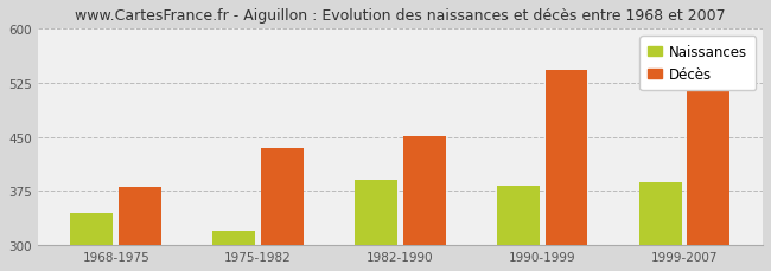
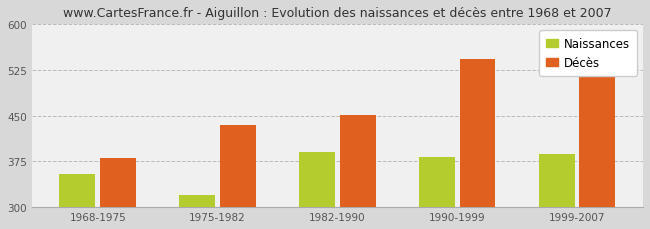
Naissances/1968-1975: 345 -> 354
